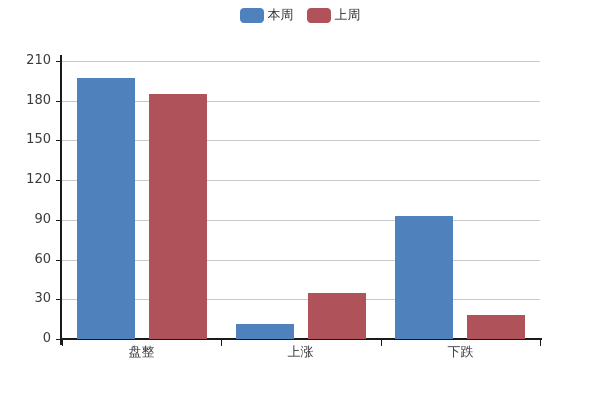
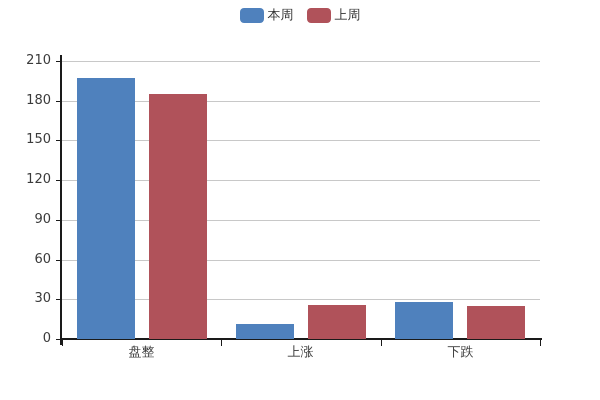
上周/上涨: 35 -> 26
本周/下跌: 93 -> 28
上周/下跌: 18 -> 25
